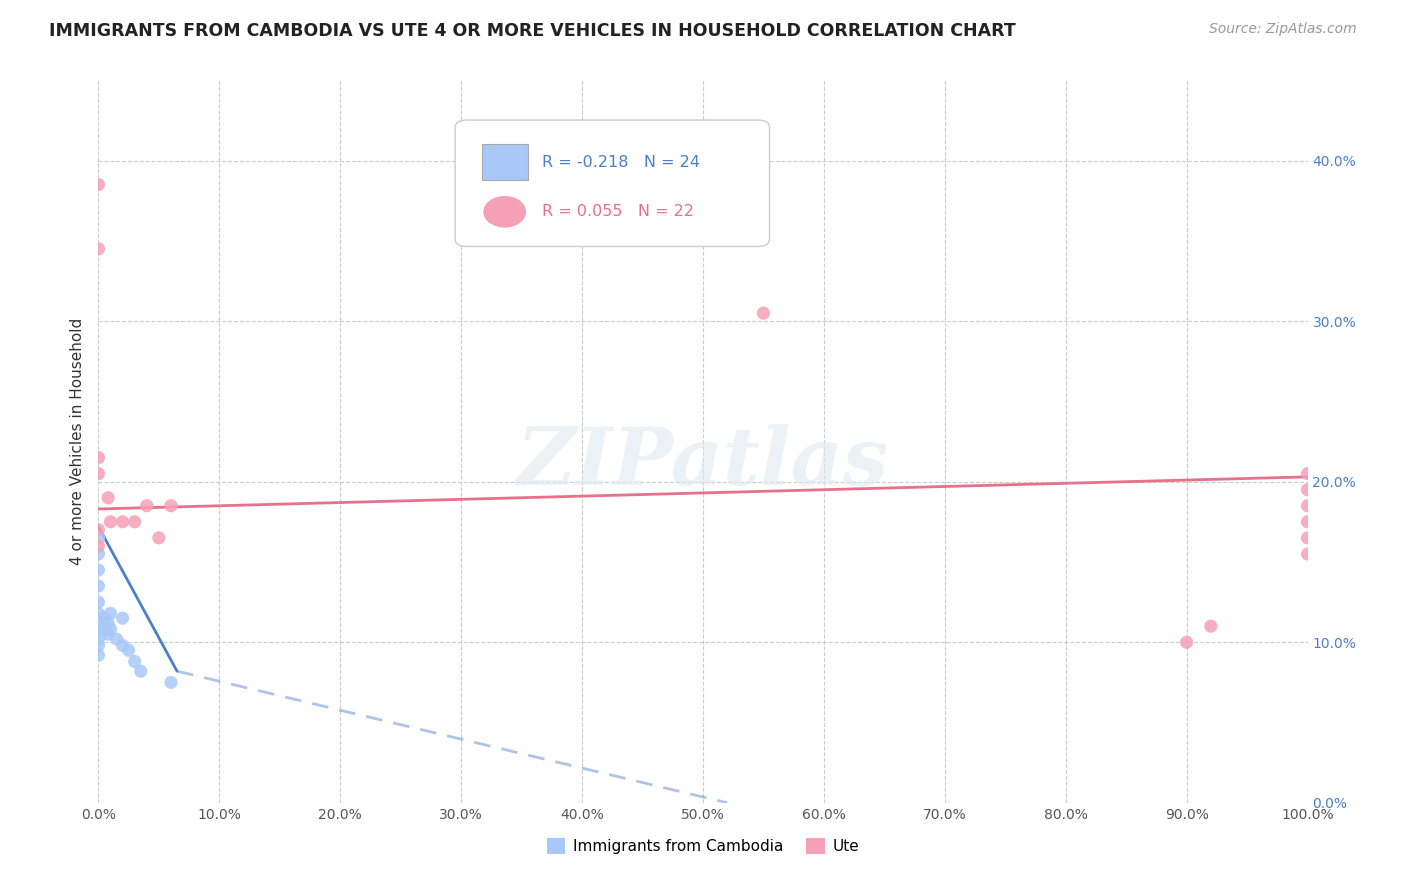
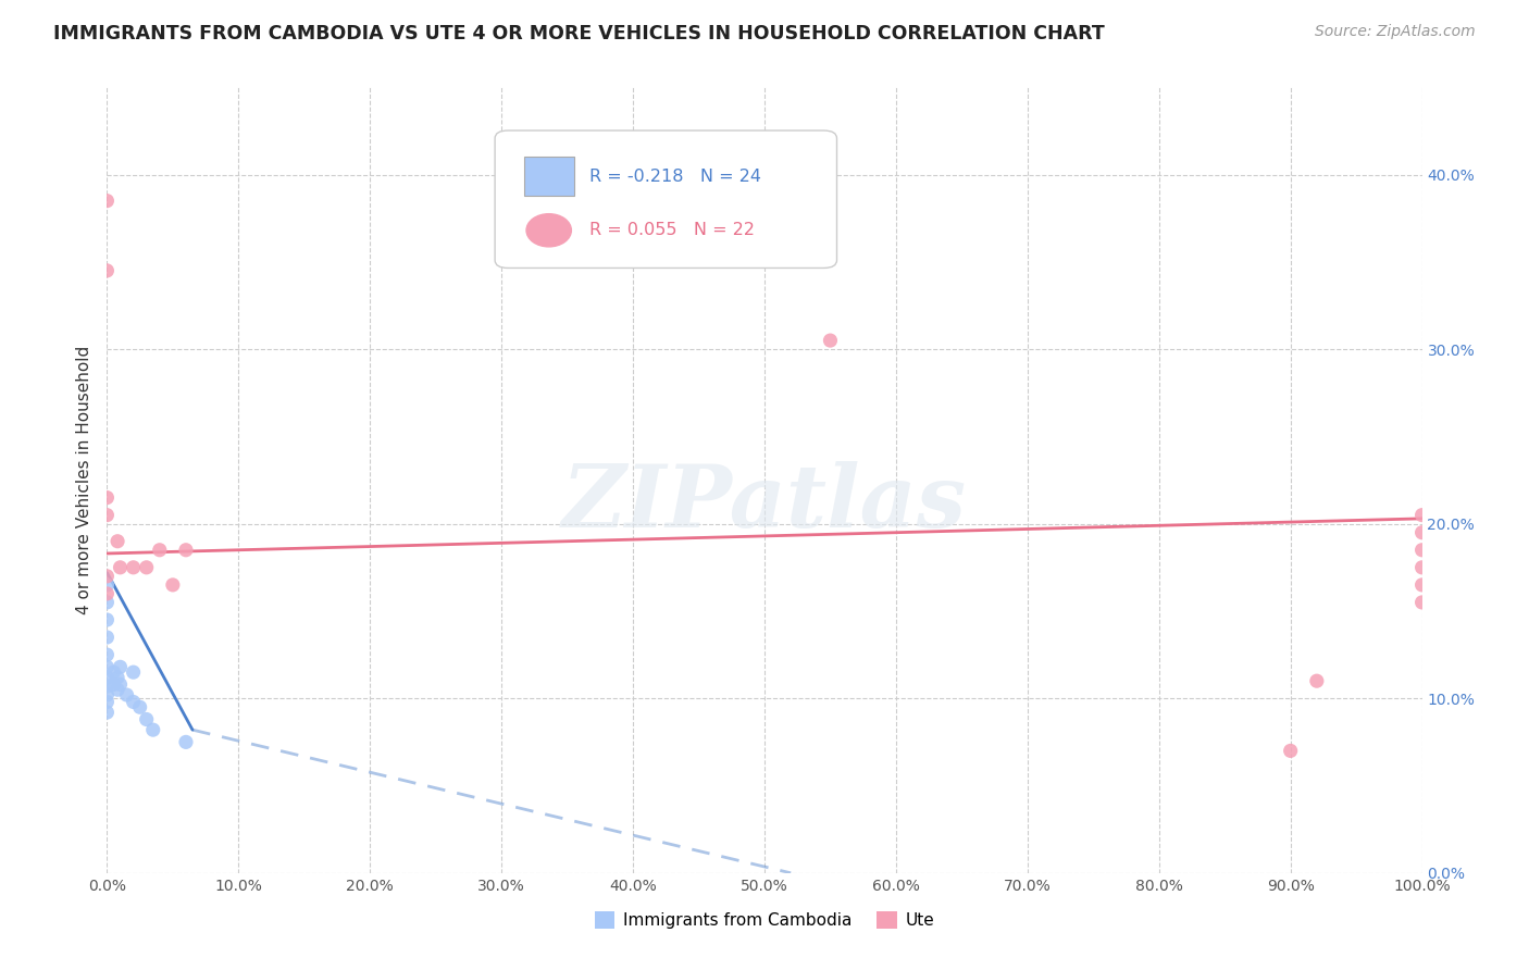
Ute/90.0%: 10.0% -> 7.0%
